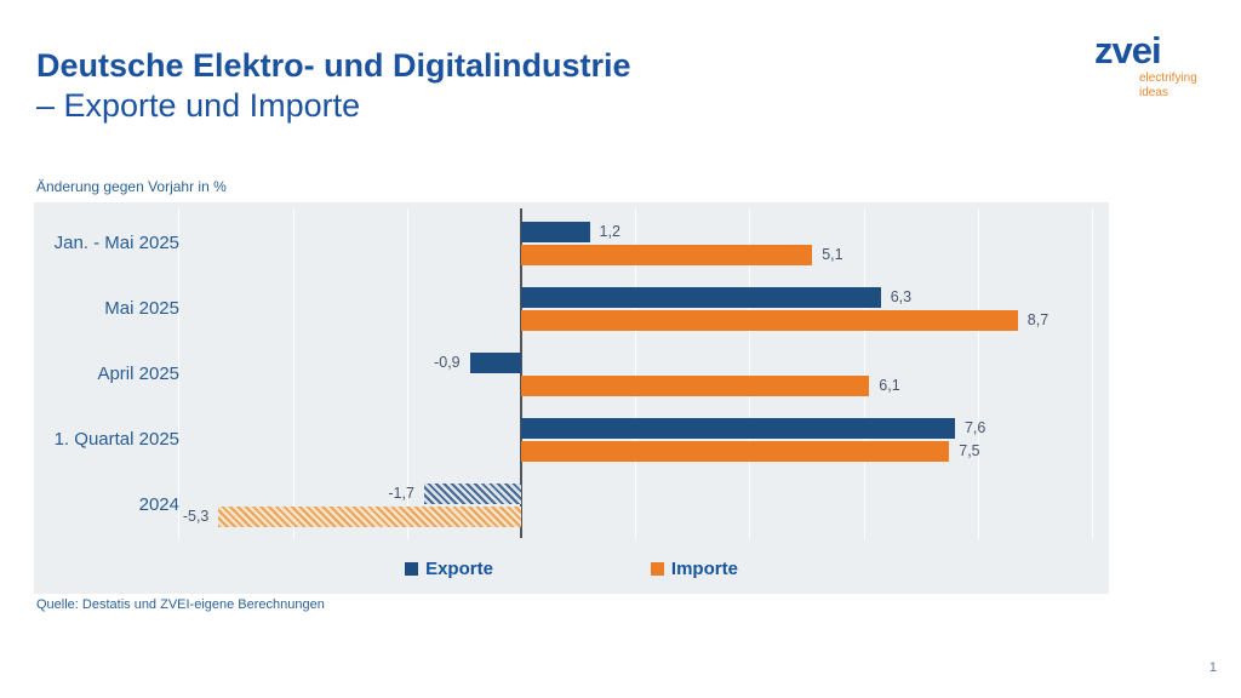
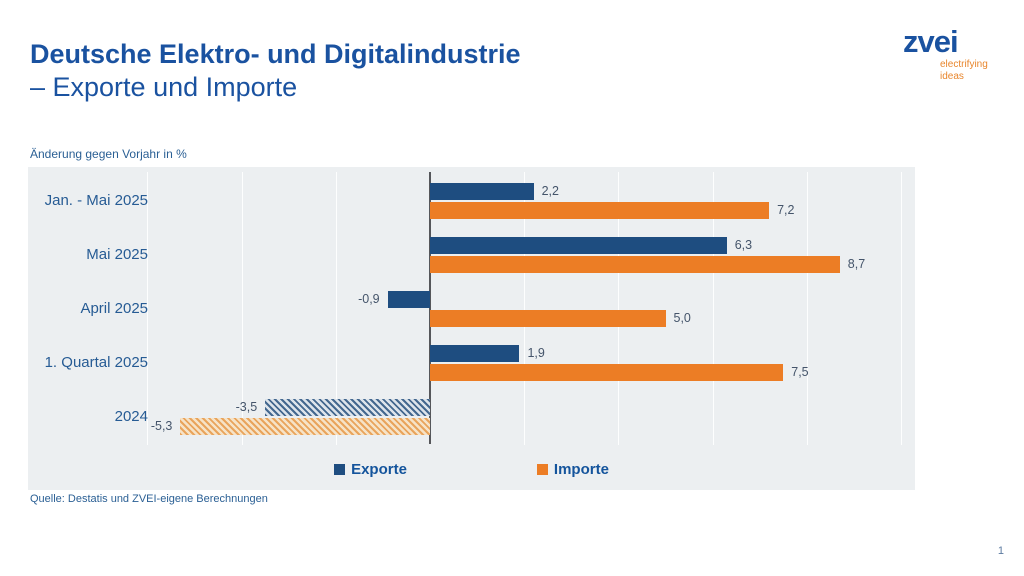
Exporte/Jan. - Mai 2025: 1,2 -> 2,2
Importe/Jan. - Mai 2025: 5,1 -> 7,2
Importe/April 2025: 6,1 -> 5,0
Exporte/1. Quartal 2025: 7,6 -> 1,9
Exporte/2024: -1,7 -> -3,5
